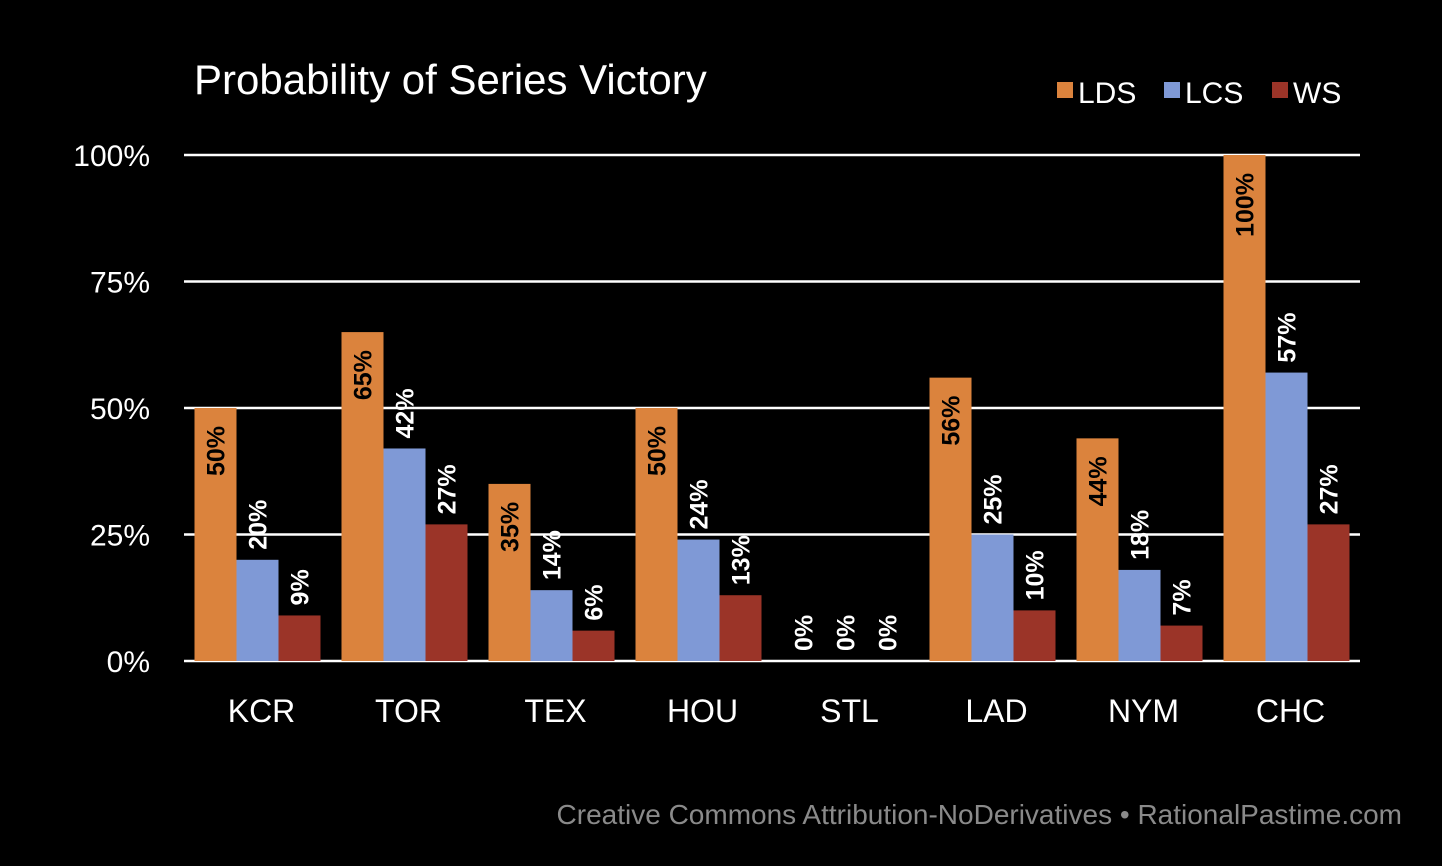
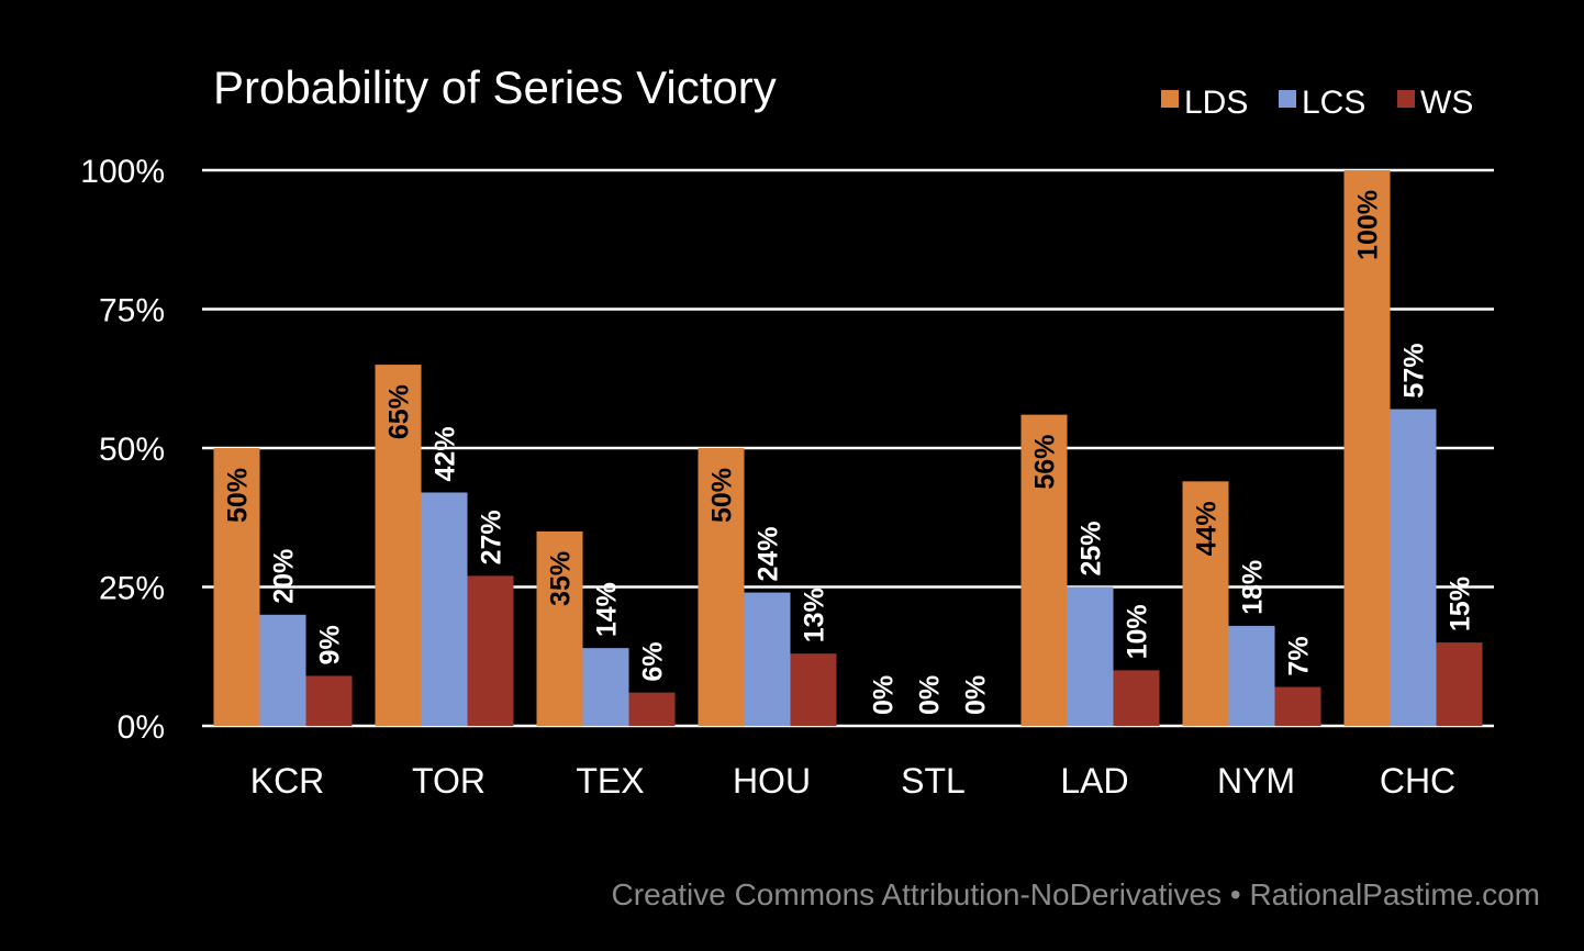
WS/CHC: 27% -> 15%
